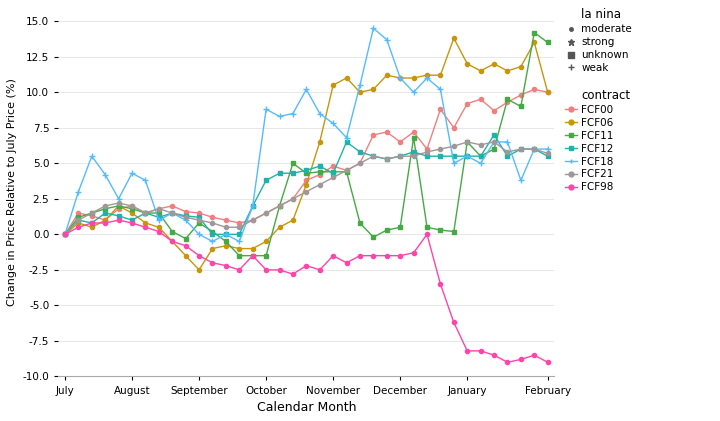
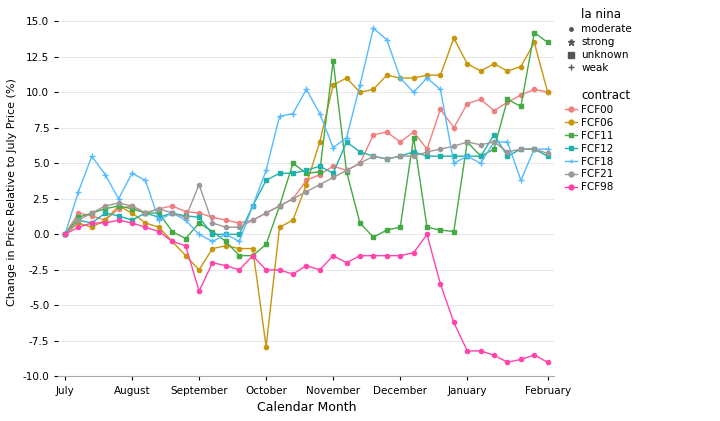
FCF21/September: 1.0 -> 3.5
FCF98/September: -1.5 -> -4.0
FCF06/October: -0.5 -> -7.9
FCF11/October: -1.5 -> -0.7
FCF18/October: 8.8 -> 4.5
FCF11/November: 4.4 -> 12.2
FCF18/November: 7.8 -> 6.1
